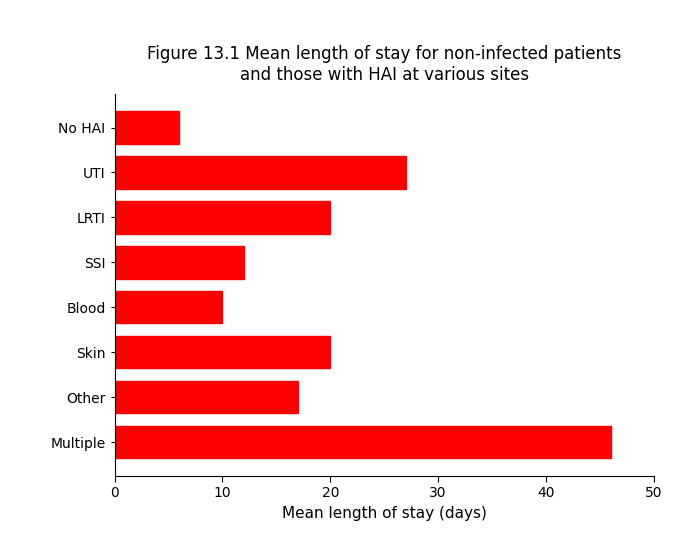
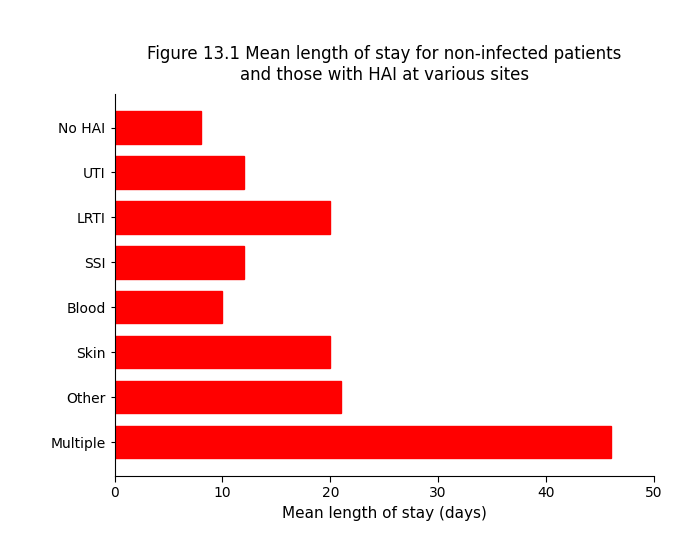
No HAI: 6 -> 8
UTI: 27 -> 12
Other: 17 -> 21
